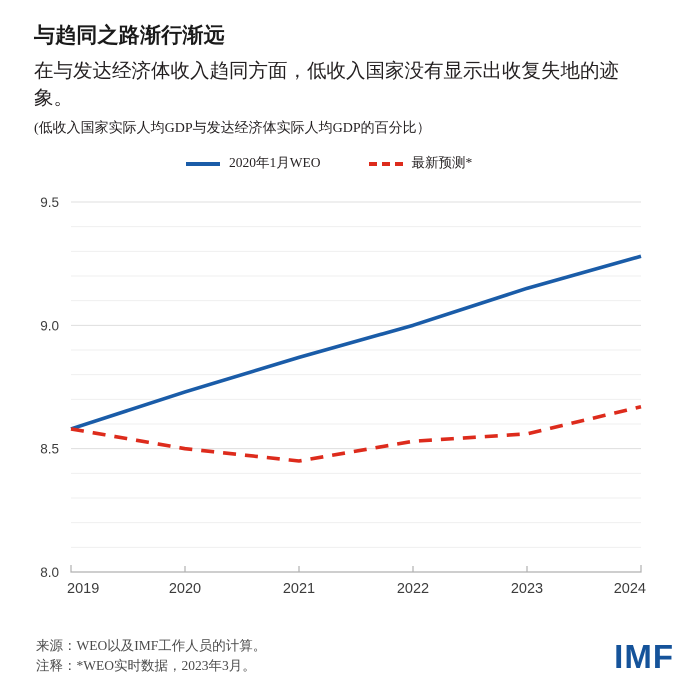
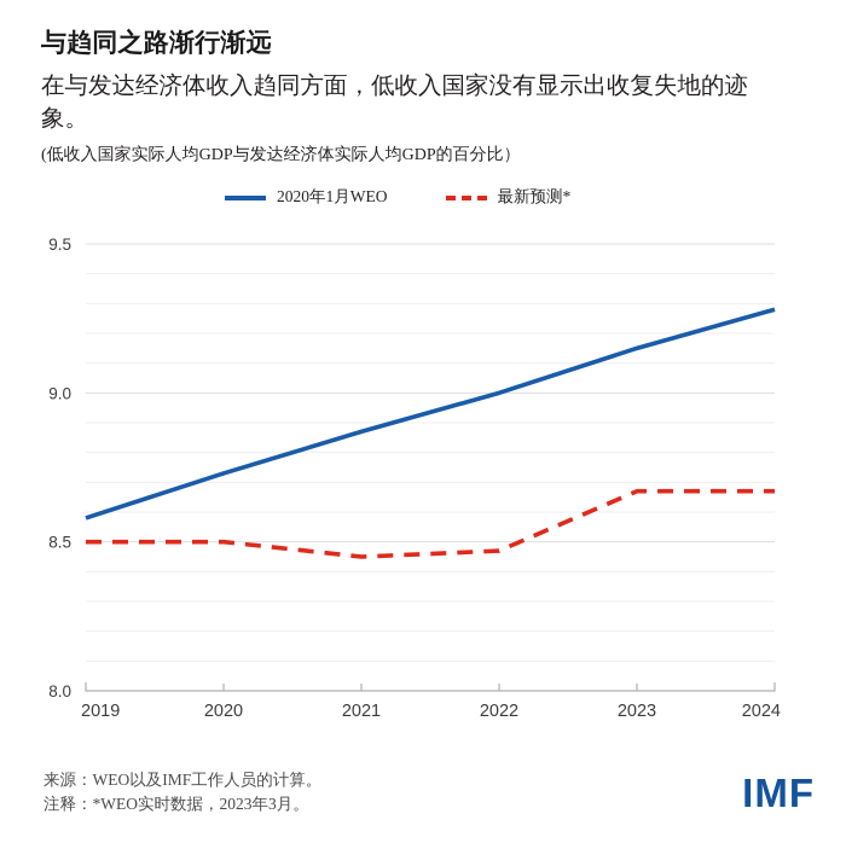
最新预测*/2019: 8.58 -> 8.50
最新预测*/2022: 8.53 -> 8.47
最新预测*/2023: 8.56 -> 8.67
